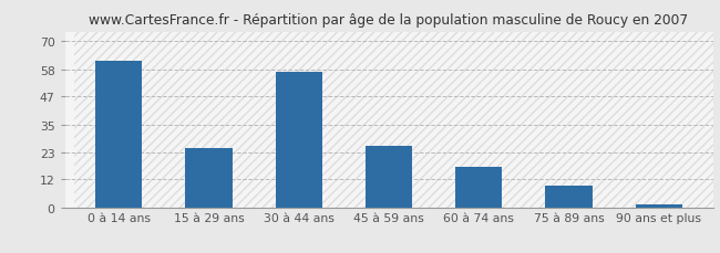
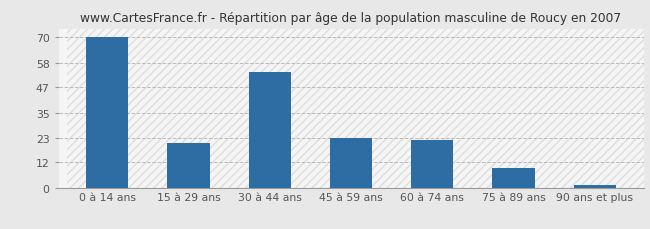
0 à 14 ans: 62 -> 70
15 à 29 ans: 25 -> 21
30 à 44 ans: 57 -> 54
45 à 59 ans: 26 -> 23
60 à 74 ans: 17 -> 22
